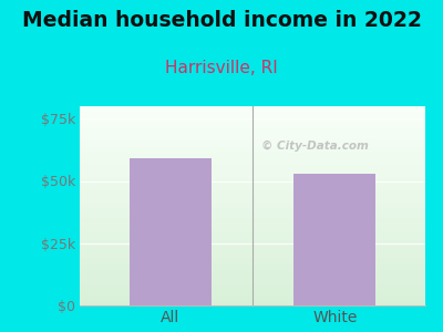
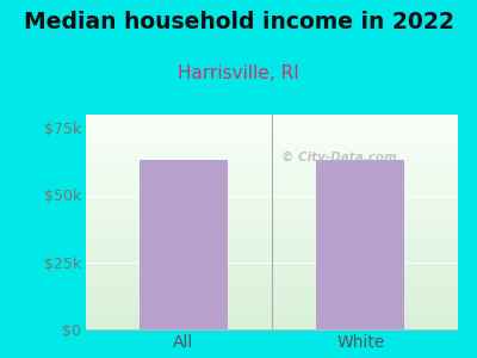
All: $59k -> $63k
White: $53k -> $63k
